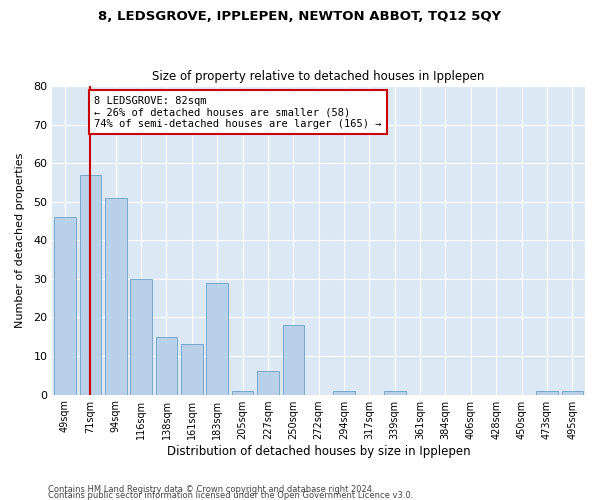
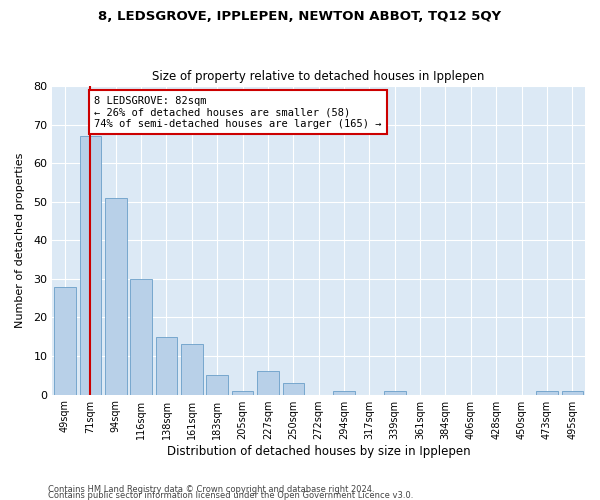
49sqm: 46 -> 28
71sqm: 57 -> 67
183sqm: 29 -> 5
250sqm: 18 -> 3
